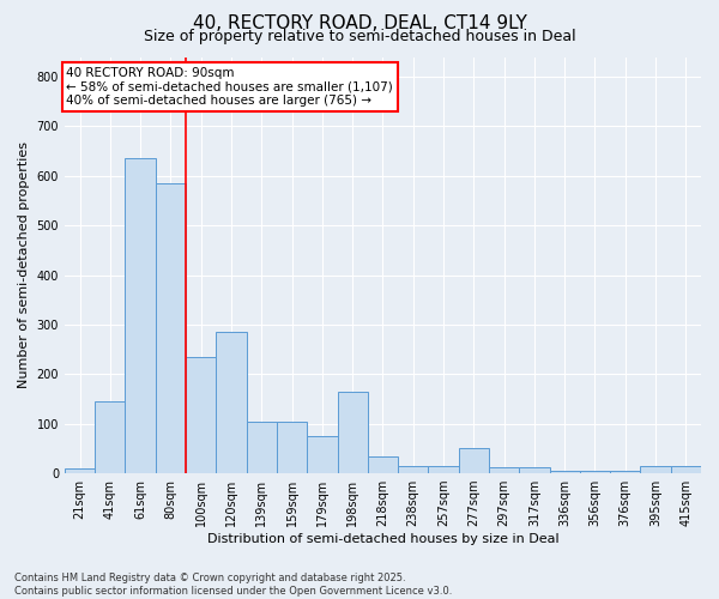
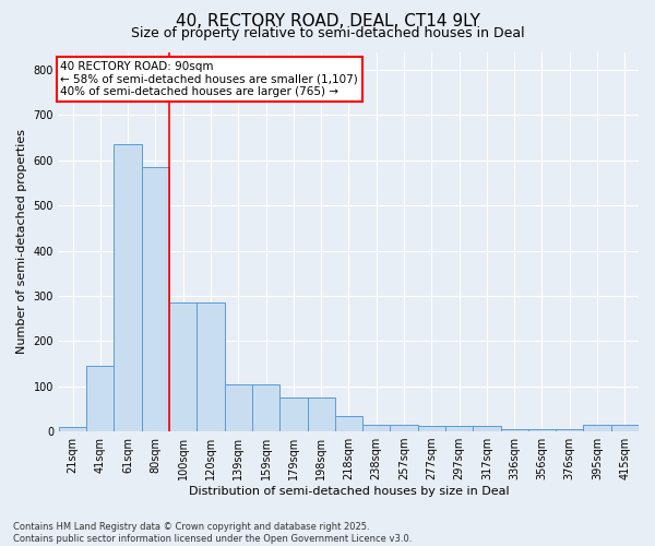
100sqm: 235 -> 285
198sqm: 165 -> 75
277sqm: 50 -> 13
